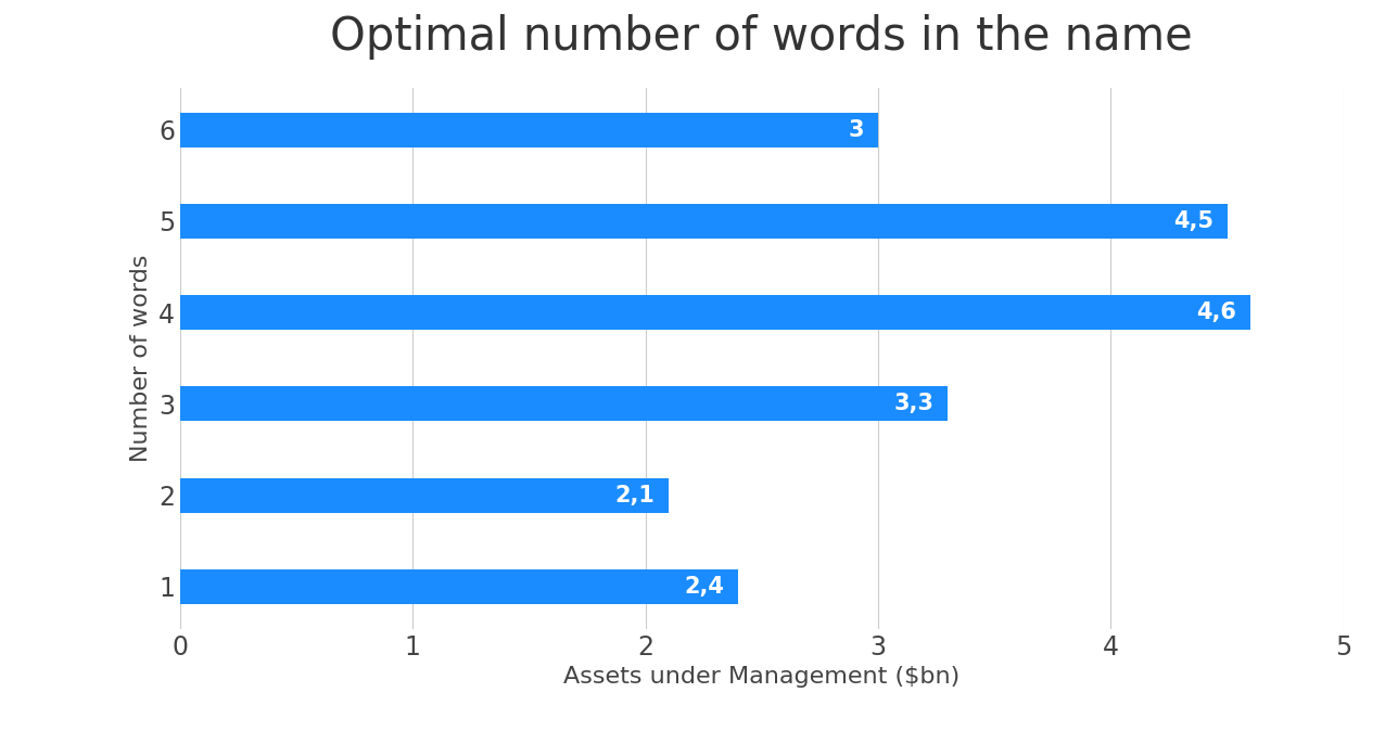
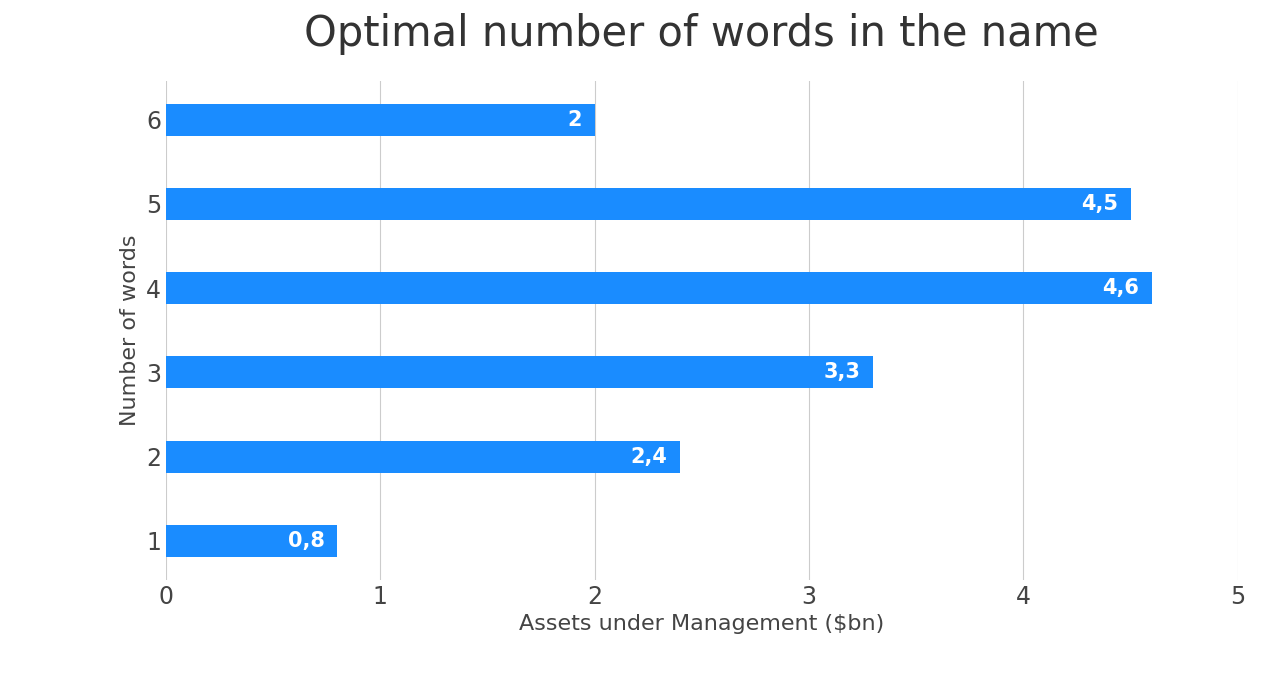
6: 3 -> 2
2: 2,1 -> 2,4
1: 2,4 -> 0,8
